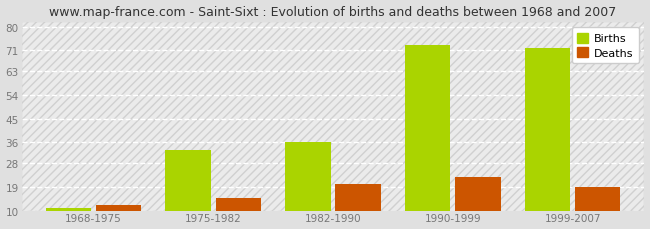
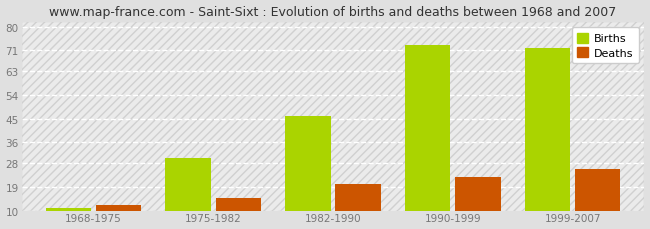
Births/1975-1982: 33 -> 30
Births/1982-1990: 36 -> 46
Deaths/1999-2007: 19 -> 26
